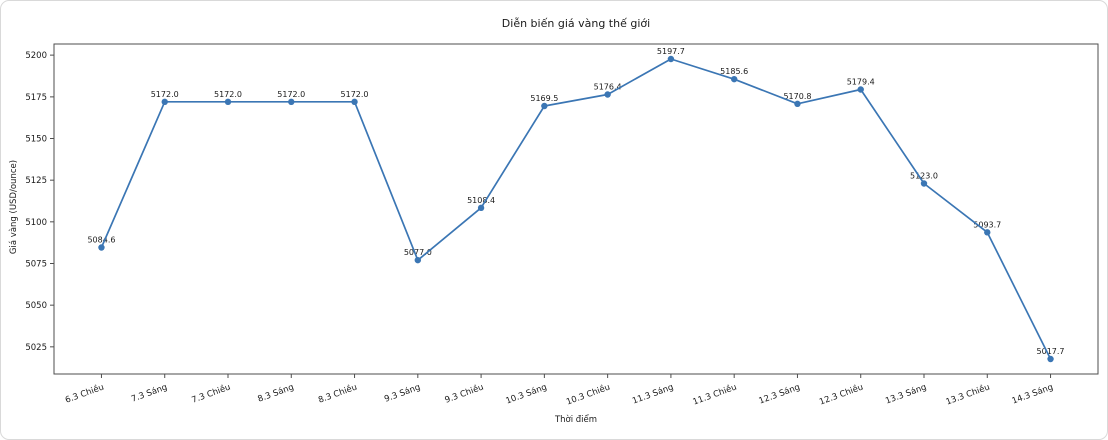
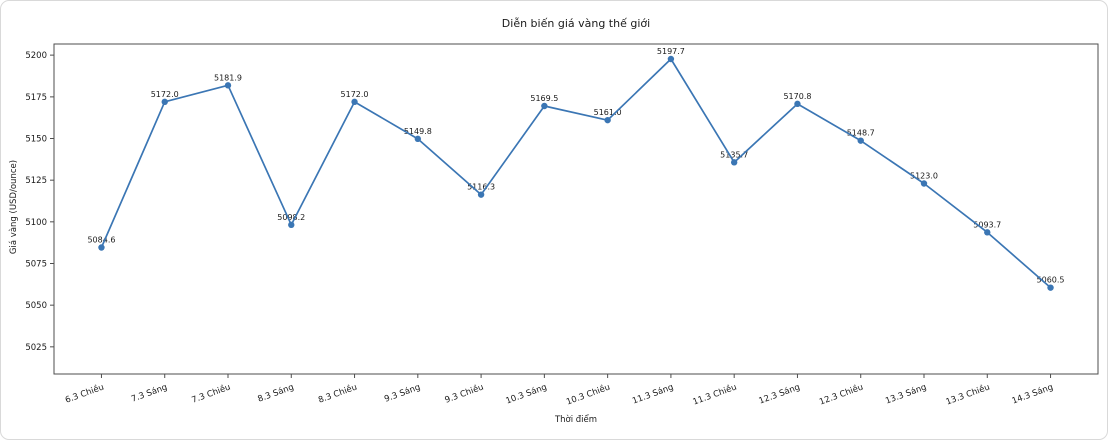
7.3 Chiều: 5172.0 -> 5181.9
8.3 Sáng: 5172.0 -> 5098.2
9.3 Sáng: 5077.0 -> 5149.8
9.3 Chiều: 5108.4 -> 5116.3
10.3 Chiều: 5176.4 -> 5161.0
11.3 Chiều: 5185.6 -> 5135.7
12.3 Chiều: 5179.4 -> 5148.7
14.3 Sáng: 5017.7 -> 5060.5
